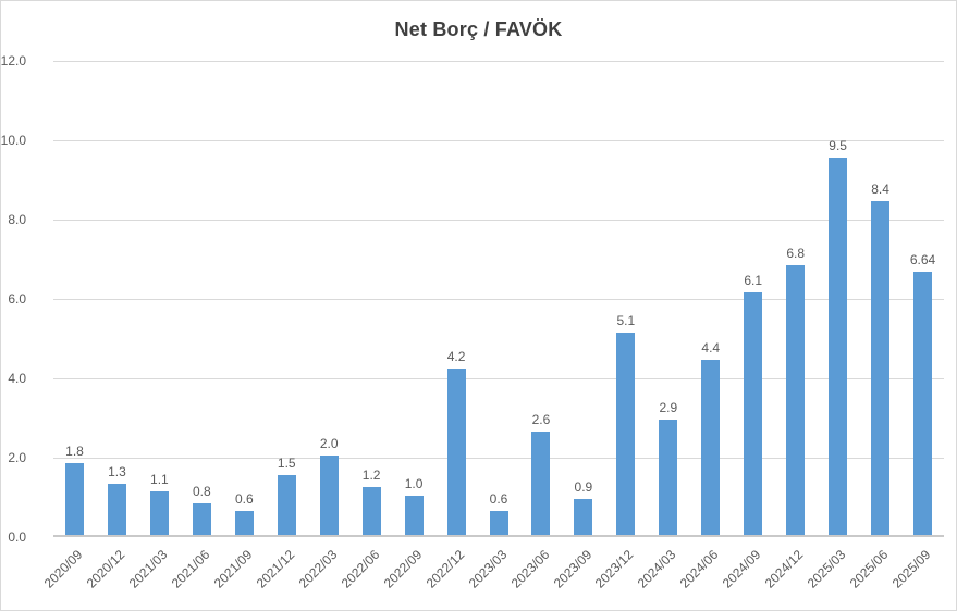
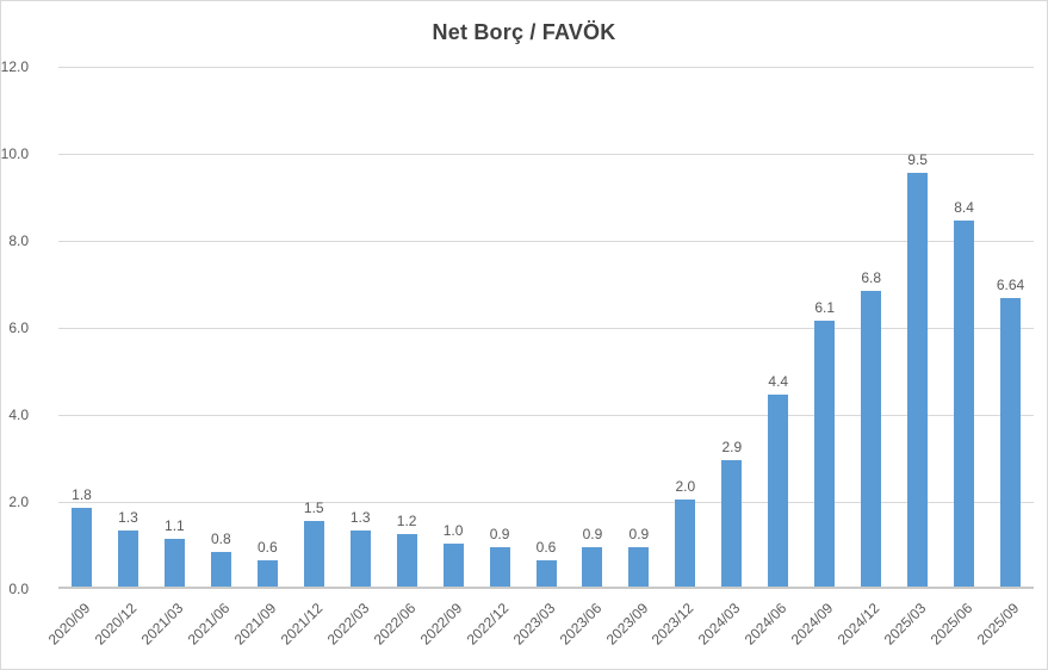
2022/03: 2.0 -> 1.3
2022/12: 4.2 -> 0.9
2023/06: 2.6 -> 0.9
2023/12: 5.1 -> 2.0
